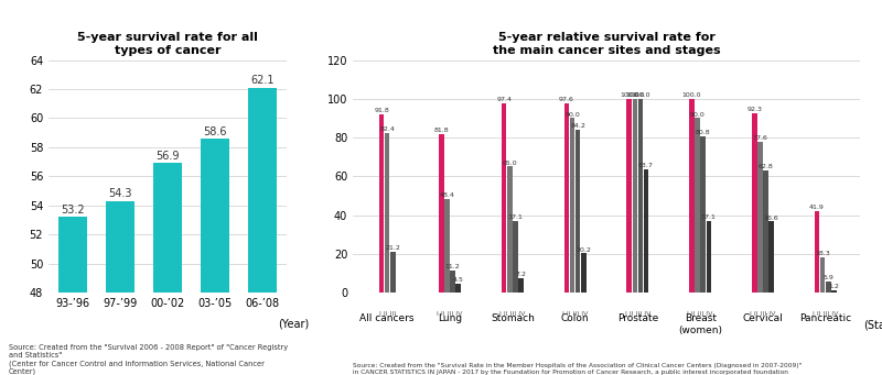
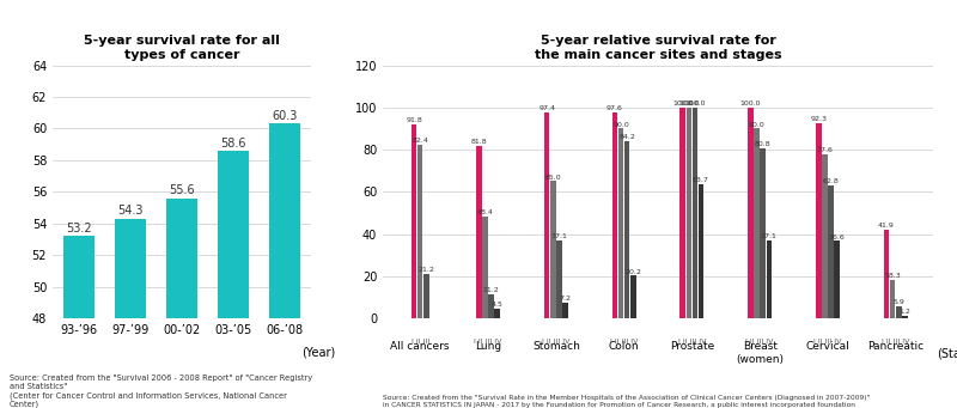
5-year survival rate for all types of cancer/00-’02: 56.9 -> 55.6
5-year survival rate for all types of cancer/06-’08: 62.1 -> 60.3
